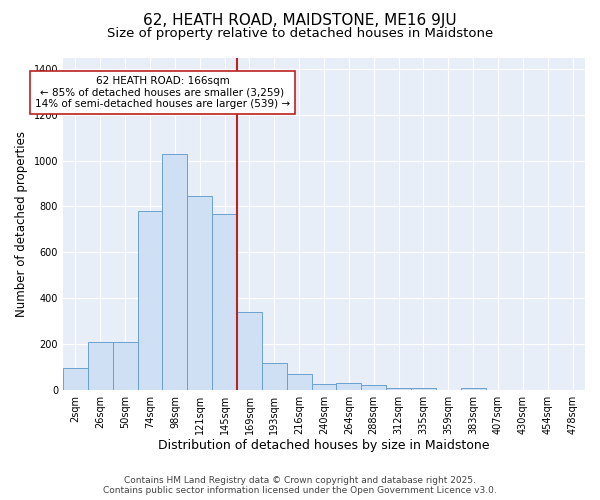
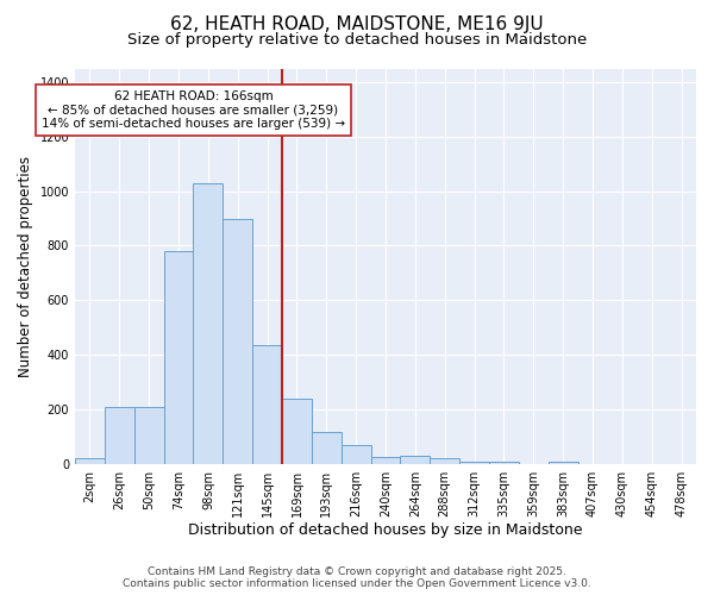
2sqm: 95 -> 20
121sqm: 845 -> 900
145sqm: 765 -> 435
169sqm: 340 -> 240
